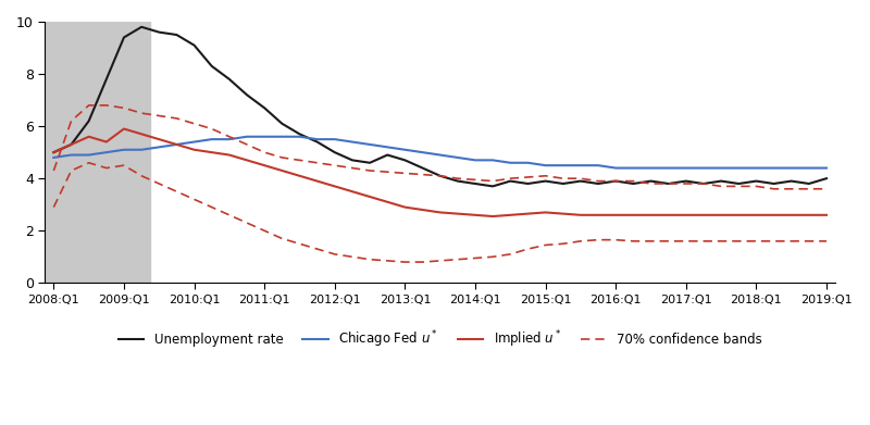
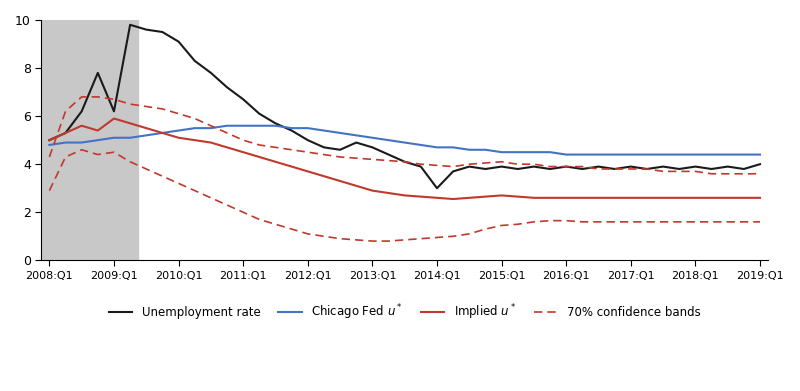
Unemployment rate/2009:Q1: 9.4 -> 6.2
Unemployment rate/2014:Q1: 3.8 -> 3.0
